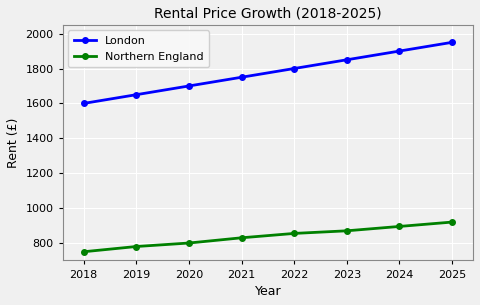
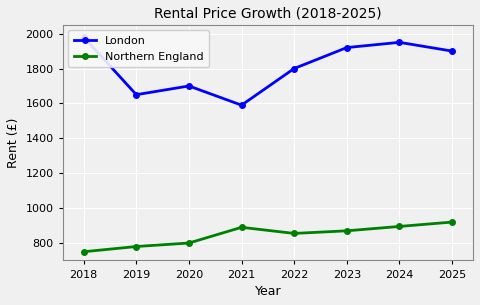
London/2018: 1600 -> 1980
London/2021: 1750 -> 1590
Northern England/2021: 830 -> 890
London/2023: 1850 -> 1920
London/2024: 1900 -> 1950
London/2025: 1950 -> 1900
